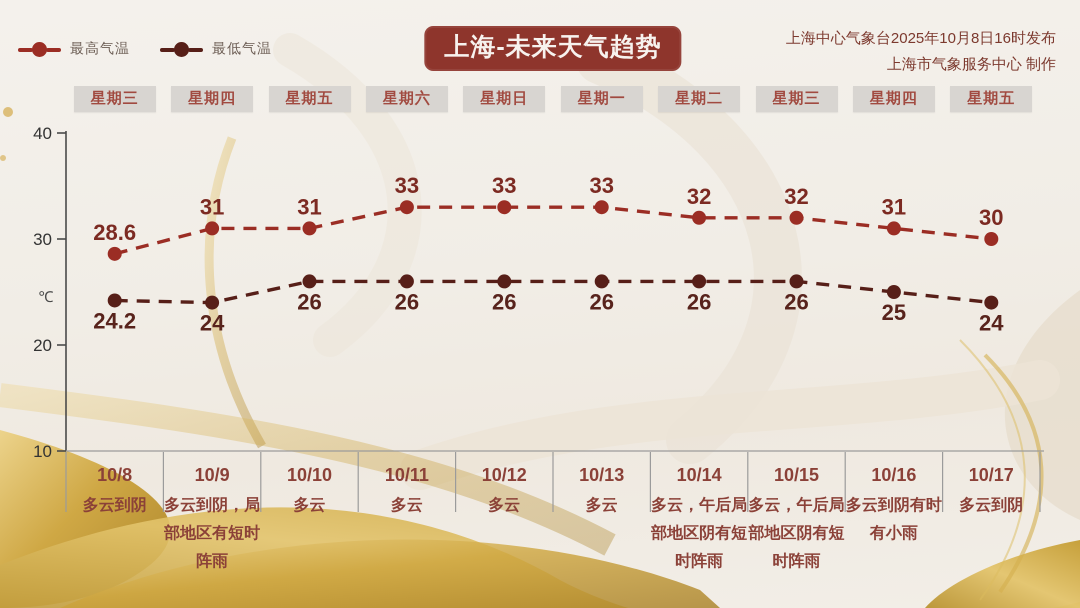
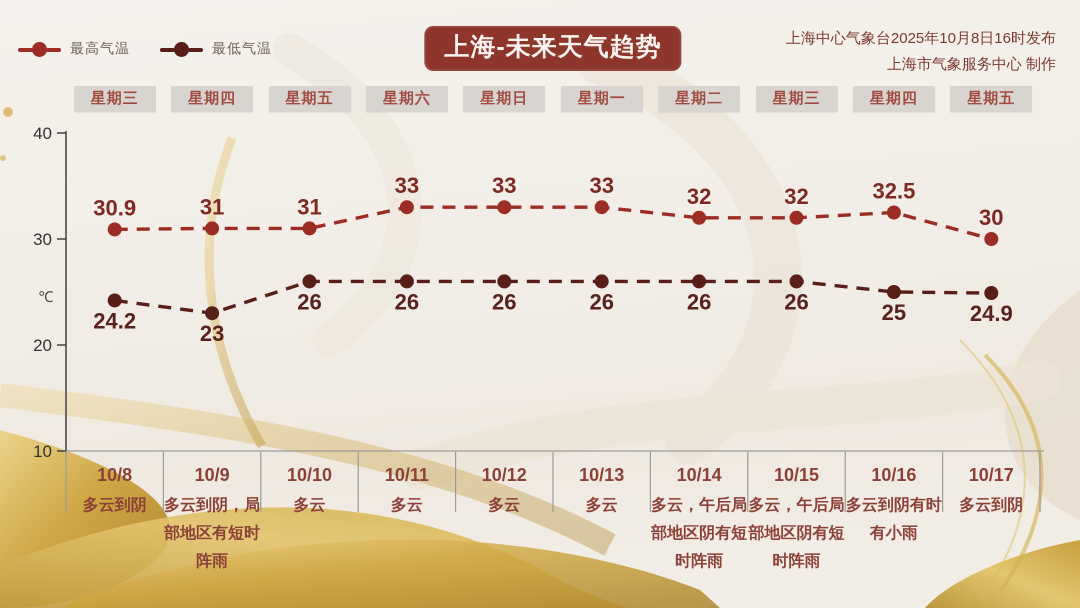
最高气温/10/8: 28.6 -> 30.9
最低气温/10/9: 24 -> 23
最高气温/10/16: 31 -> 32.5
最低气温/10/17: 24 -> 24.9
